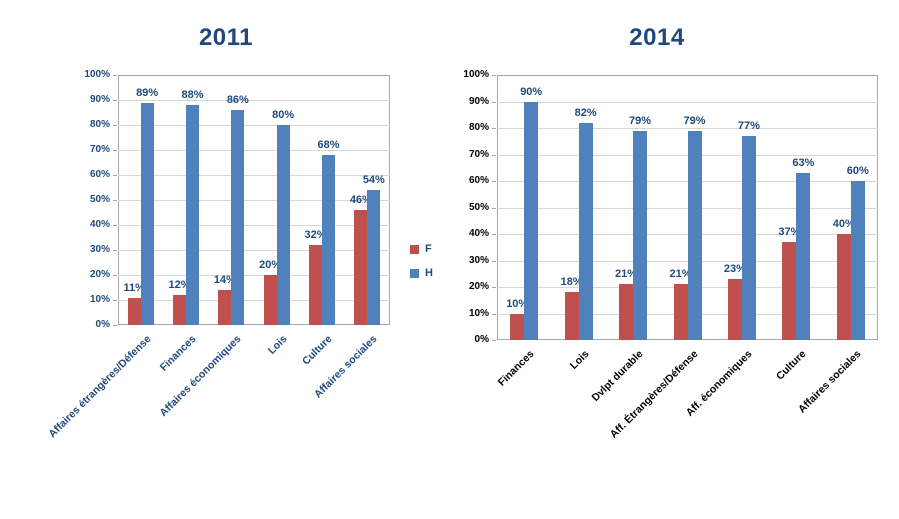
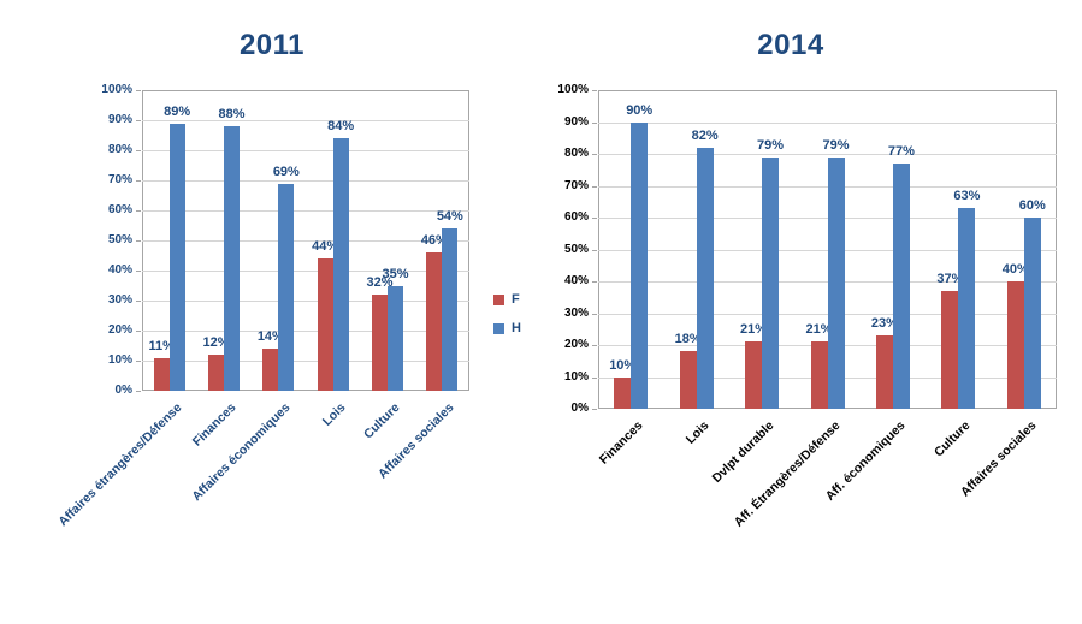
2011/H/Affaires économiques: 86% -> 69%
2011/F/Lois: 20% -> 44%
2011/H/Lois: 80% -> 84%
2011/H/Culture: 68% -> 35%
